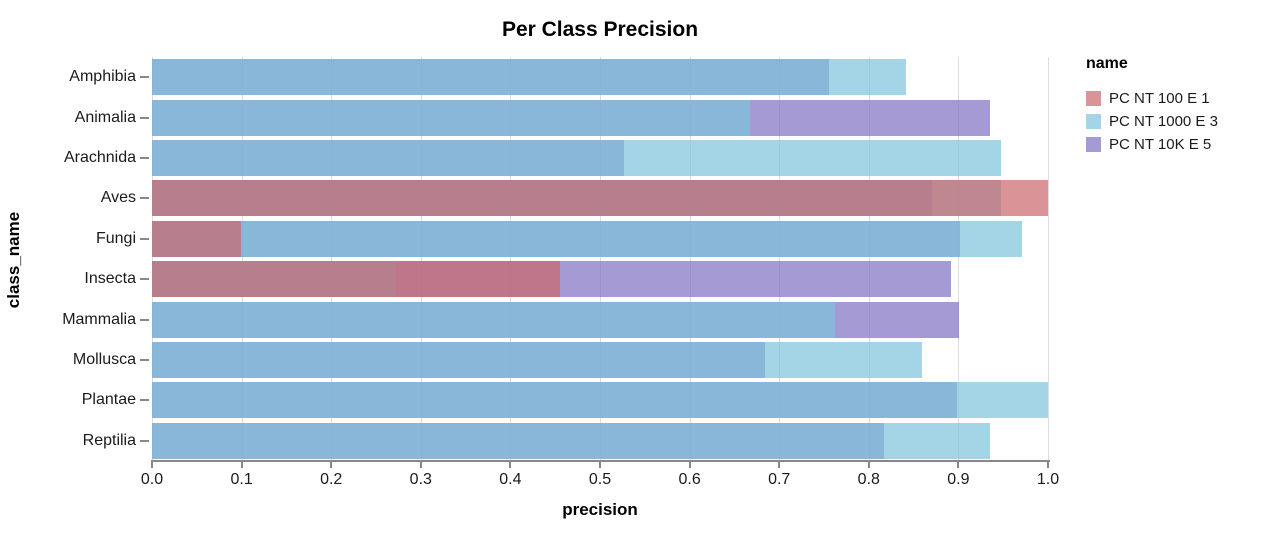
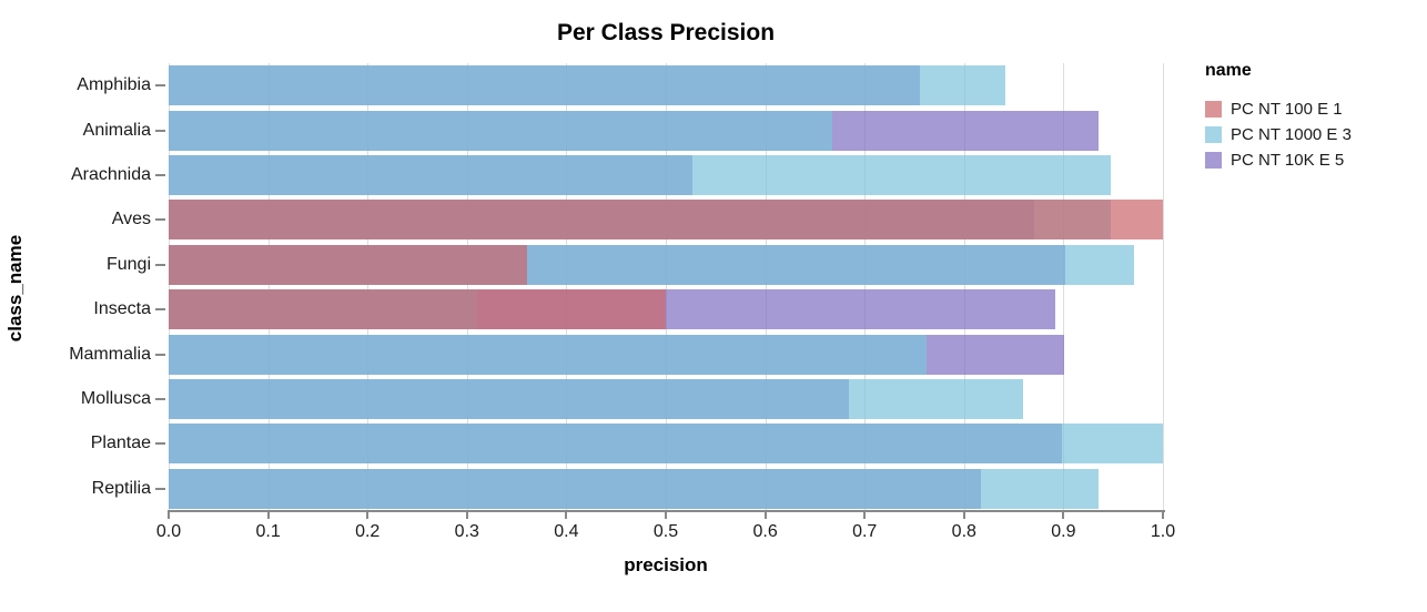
PC NT 100 E 1/Fungi: 0.10 -> 0.36
PC NT 100 E 1/Insecta: 0.46 -> 0.50
PC NT 1000 E 3/Insecta: 0.27 -> 0.31
